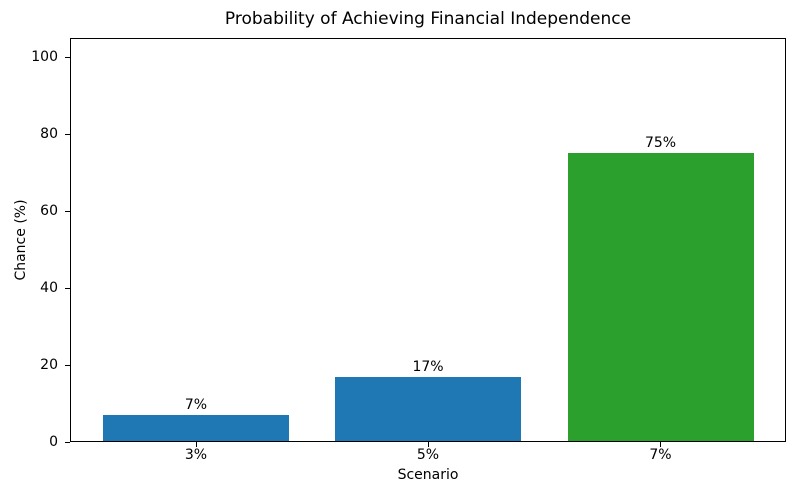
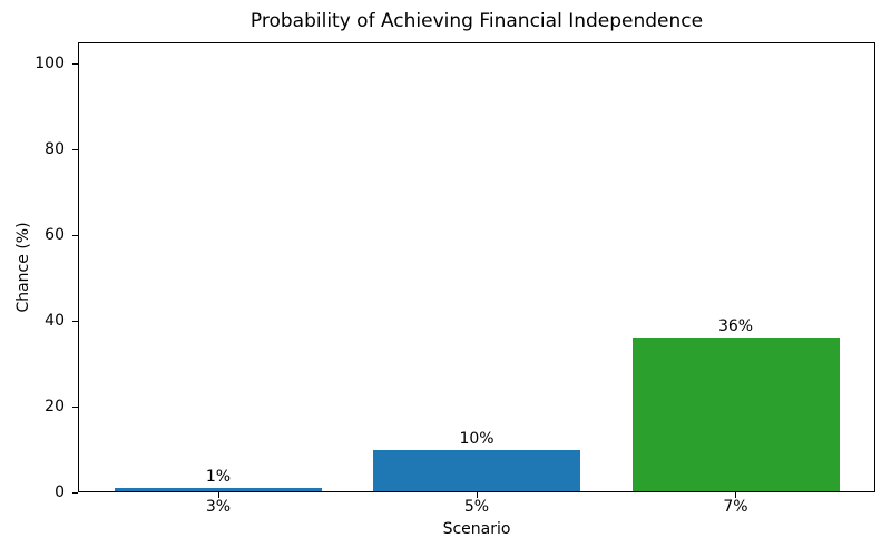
3%: 7% -> 1%
5%: 17% -> 10%
7%: 75% -> 36%
